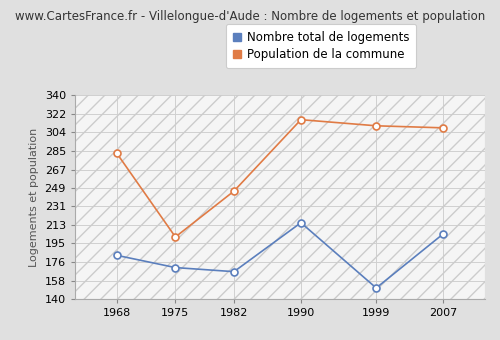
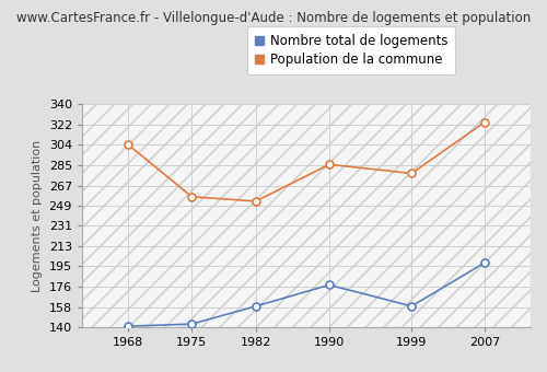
Nombre total de logements/1968: 183 -> 141
Population de la commune/1968: 283 -> 304
Nombre total de logements/1975: 171 -> 143
Population de la commune/1975: 201 -> 257
Nombre total de logements/1982: 167 -> 159
Population de la commune/1982: 246 -> 253
Nombre total de logements/1990: 215 -> 178
Population de la commune/1990: 316 -> 286
Nombre total de logements/1999: 151 -> 159
Population de la commune/1999: 310 -> 278
Nombre total de logements/2007: 204 -> 198
Population de la commune/2007: 308 -> 324
